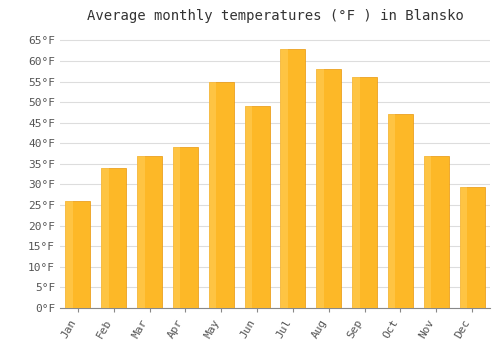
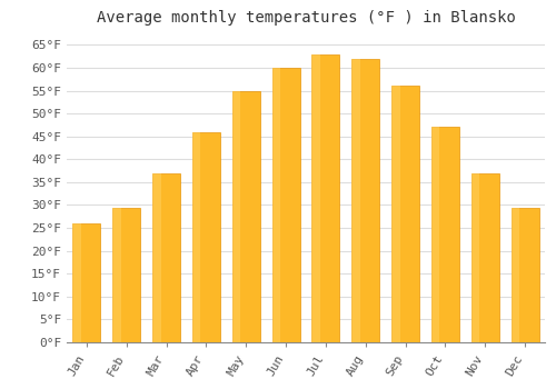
Feb: 34.0°F -> 29.5°F
Apr: 39.0°F -> 46.0°F
Jun: 49.0°F -> 60.0°F
Aug: 58.0°F -> 62.0°F
